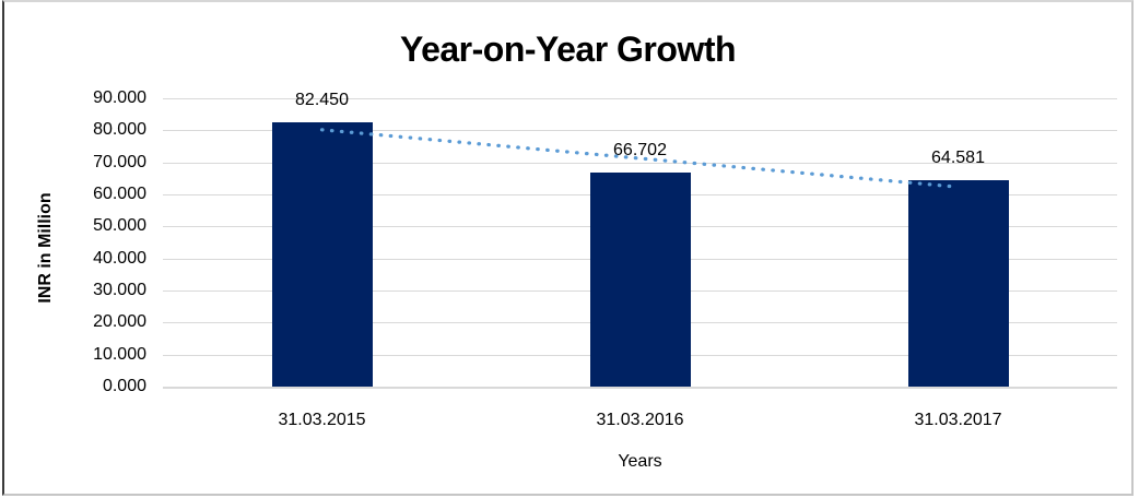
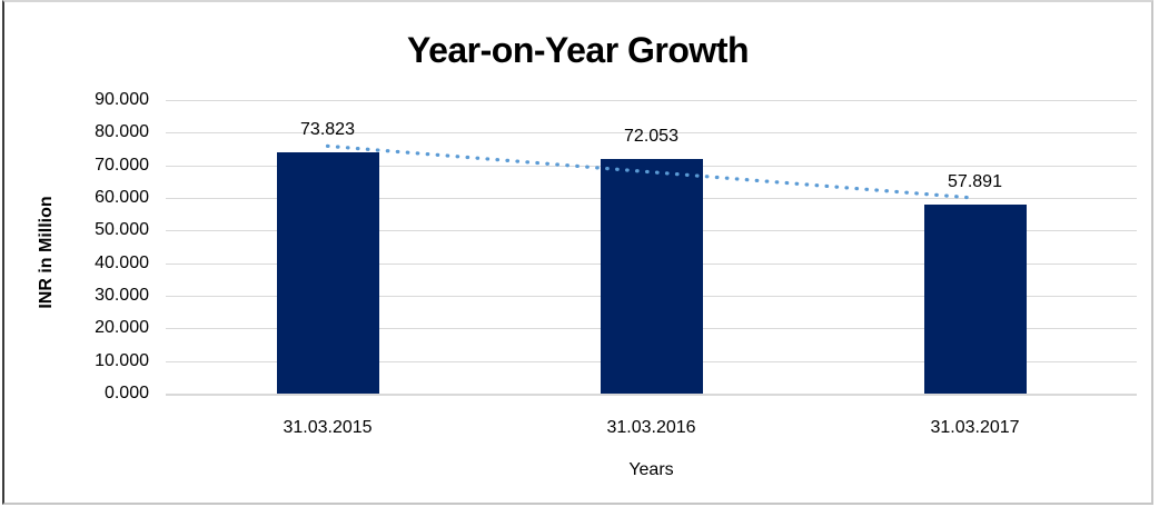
31.03.2015: 82.450 -> 73.823
31.03.2016: 66.702 -> 72.053
31.03.2017: 64.581 -> 57.891
